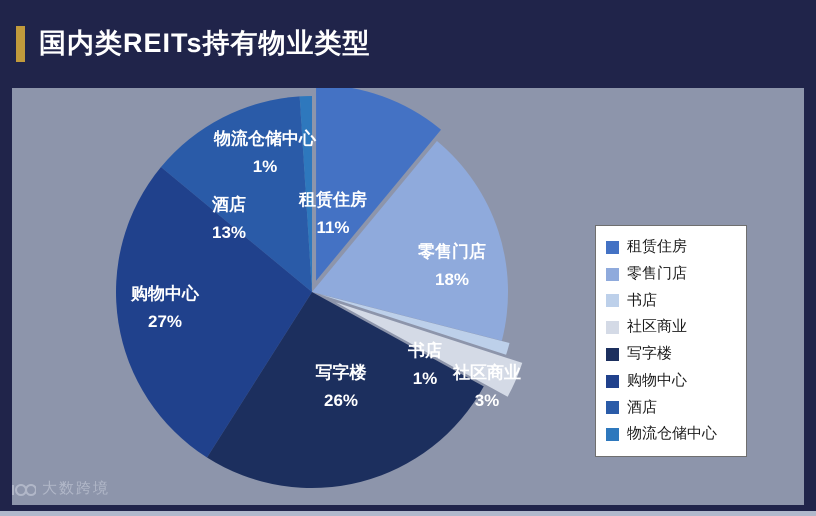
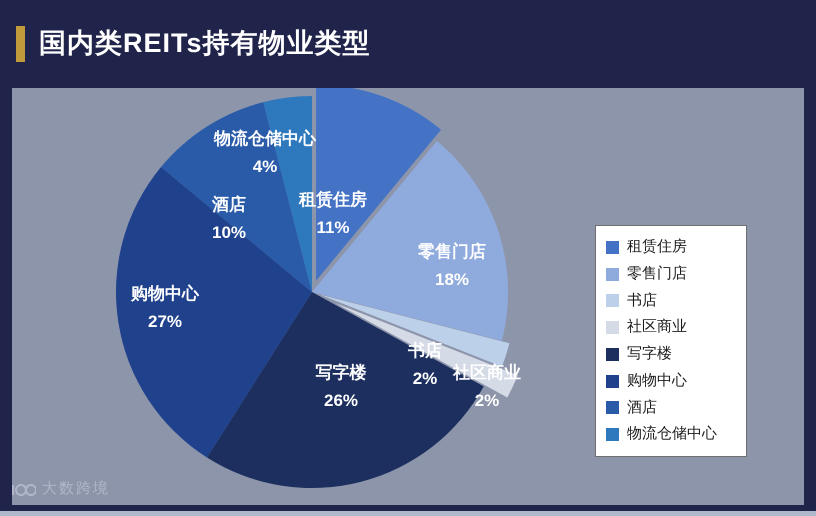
书店: 1% -> 2%
社区商业: 3% -> 2%
酒店: 13% -> 10%
物流仓储中心: 1% -> 4%
